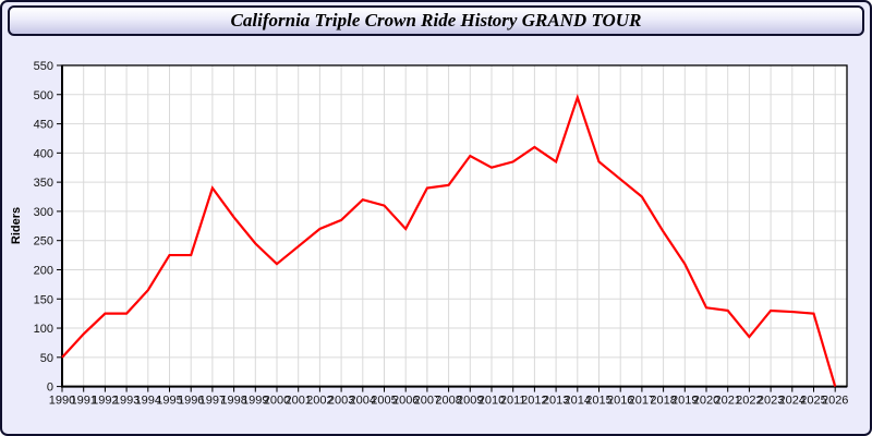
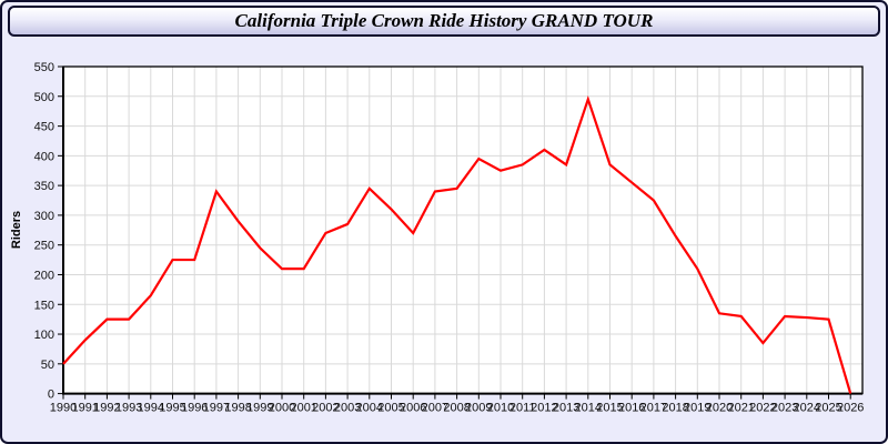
2001: 240 -> 210
2004: 320 -> 340
